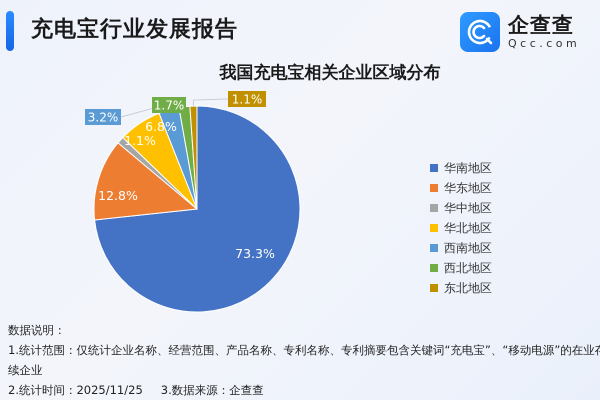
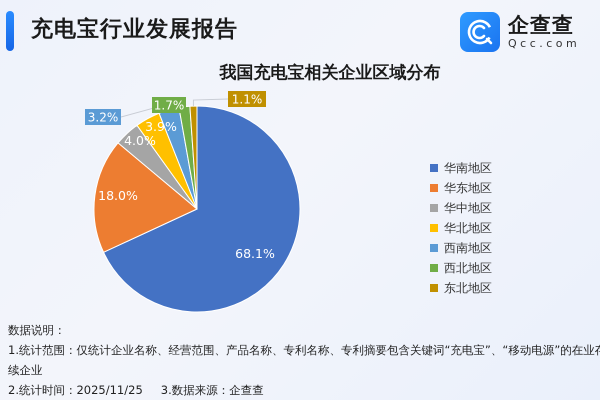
华南地区: 73.3% -> 68.1%
华东地区: 12.8% -> 18.0%
华中地区: 1.1% -> 4.0%
华北地区: 6.8% -> 3.9%
